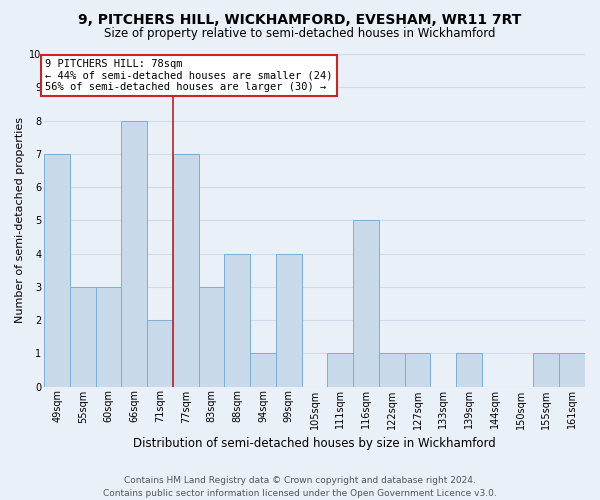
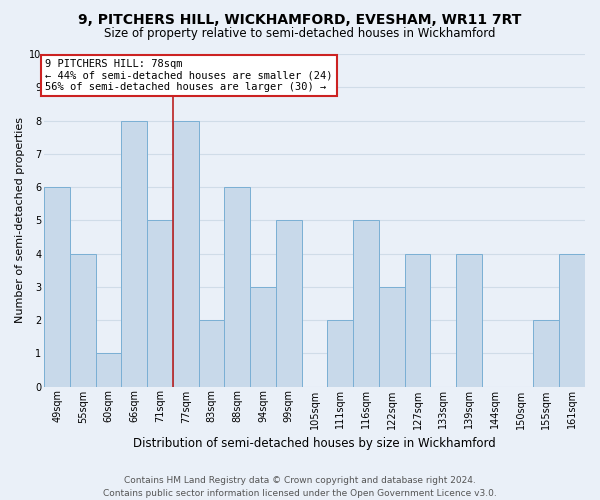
49sqm: 7 -> 6
55sqm: 3 -> 4
60sqm: 3 -> 1
71sqm: 2 -> 5
77sqm: 7 -> 8
83sqm: 3 -> 2
88sqm: 4 -> 6
94sqm: 1 -> 3
99sqm: 4 -> 5
111sqm: 1 -> 2
122sqm: 1 -> 3
127sqm: 1 -> 4
139sqm: 1 -> 4
155sqm: 1 -> 2
161sqm: 1 -> 4
